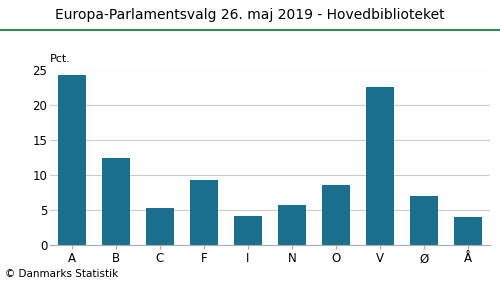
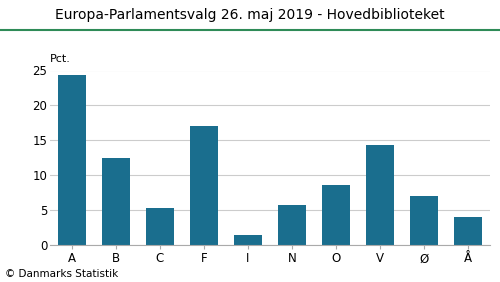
F: 9.4 -> 17.0
I: 4.2 -> 1.5
V: 22.6 -> 14.3
